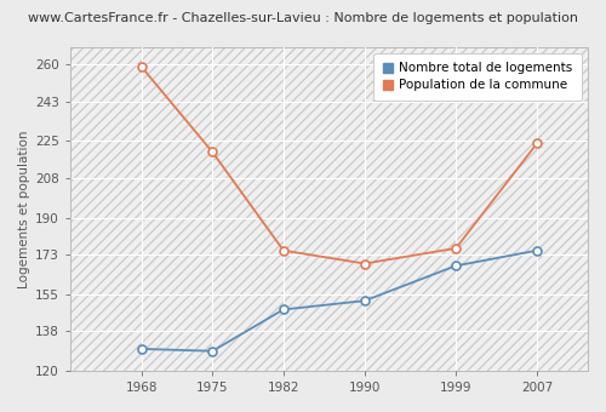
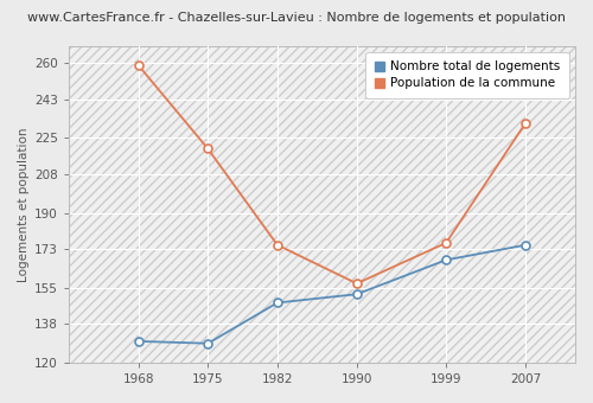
Population de la commune/1990: 169 -> 157
Population de la commune/2007: 224 -> 232
